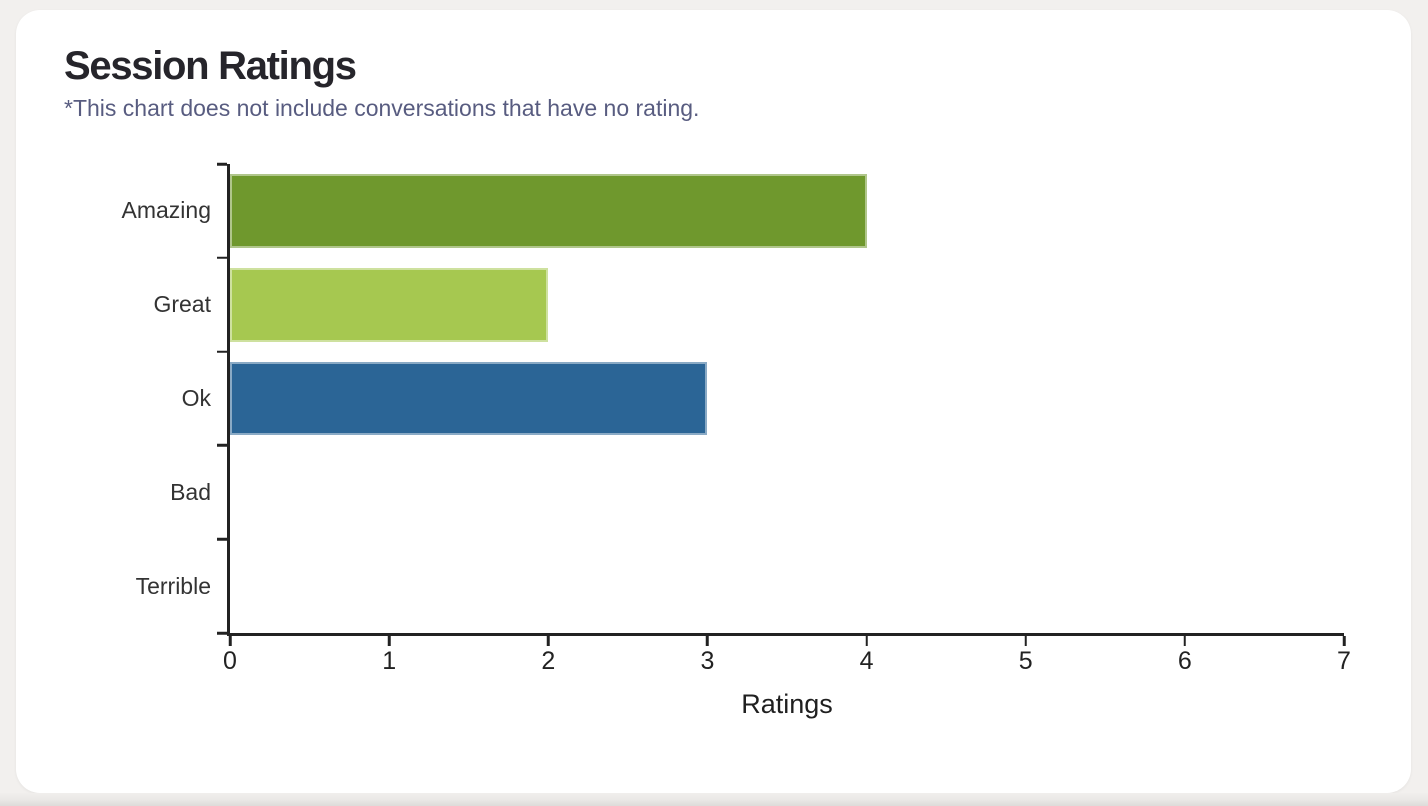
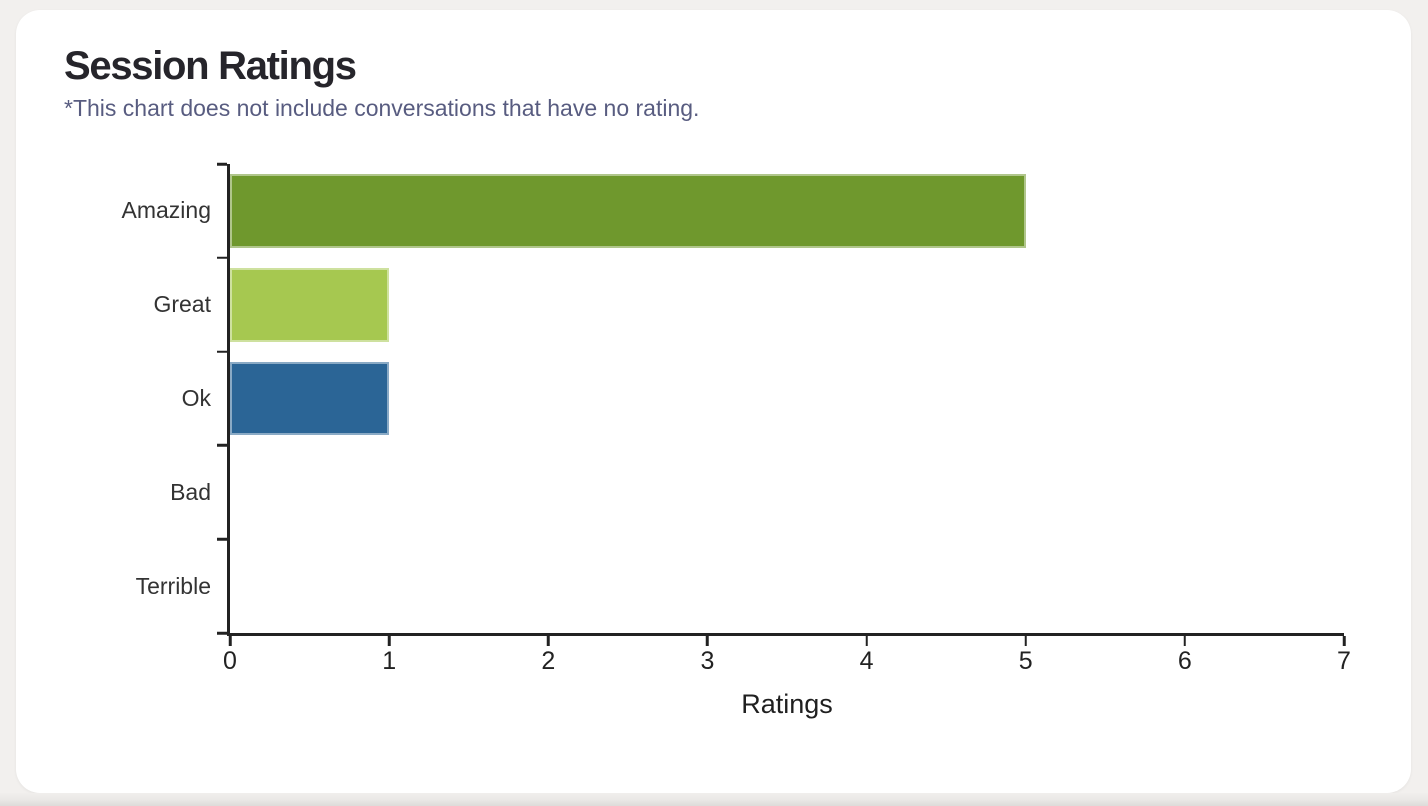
Amazing: 4 -> 5
Great: 2 -> 1
Ok: 3 -> 1
